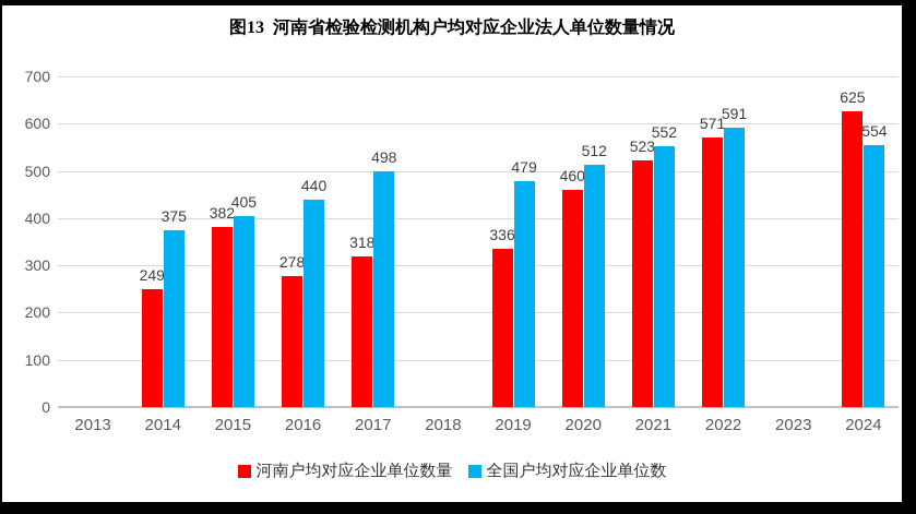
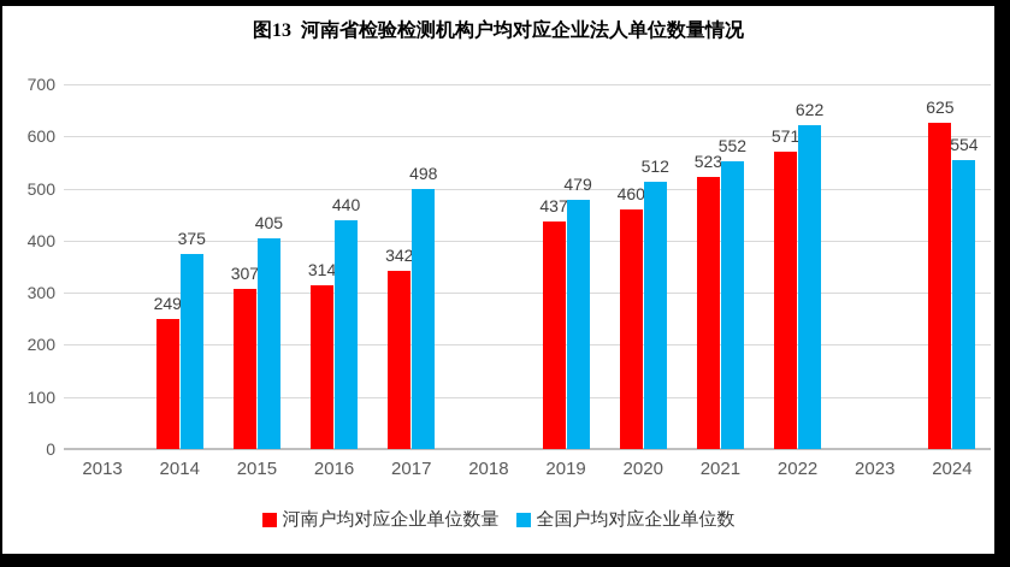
河南户均对应企业单位数量/2015: 382 -> 307
河南户均对应企业单位数量/2016: 278 -> 314
河南户均对应企业单位数量/2017: 318 -> 342
河南户均对应企业单位数量/2019: 336 -> 437
全国户均对应企业单位数/2022: 591 -> 622
